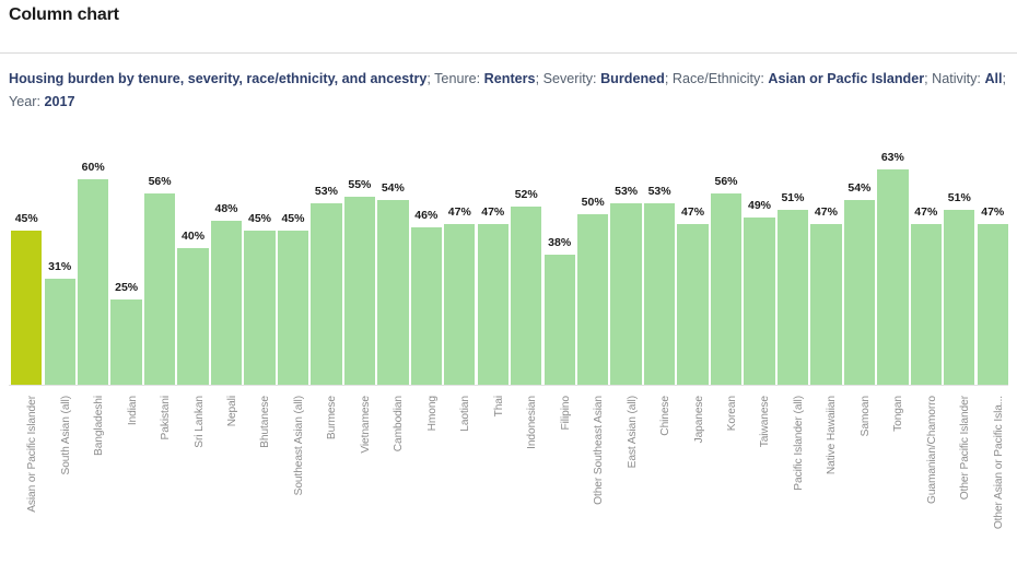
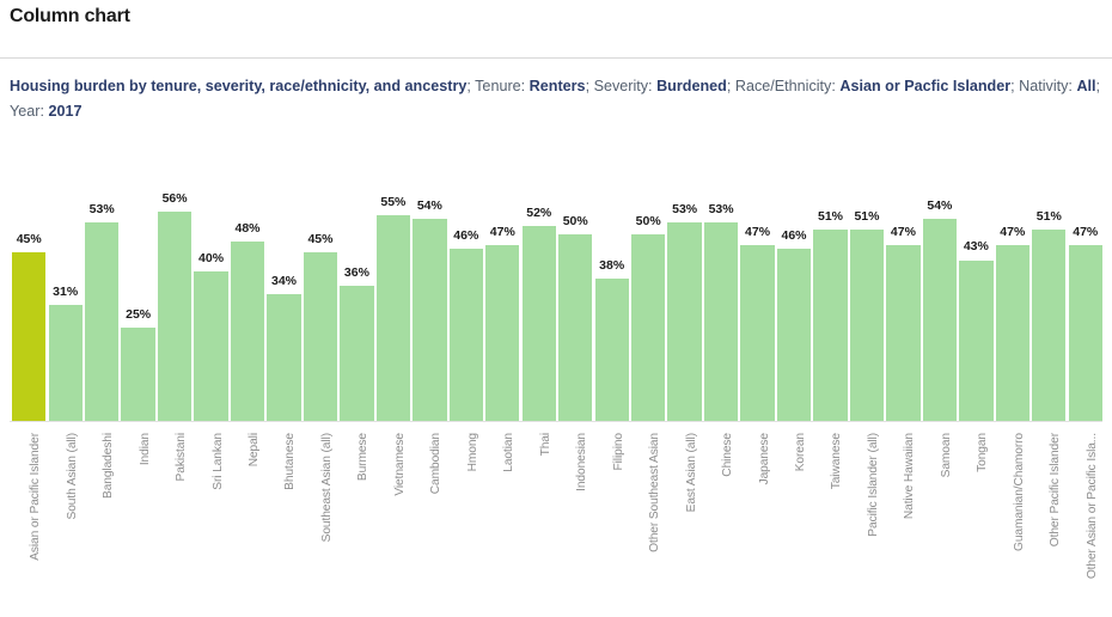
Bangladeshi: 60% -> 53%
Bhutanese: 45% -> 34%
Burmese: 53% -> 36%
Thai: 47% -> 52%
Indonesian: 52% -> 50%
Korean: 56% -> 46%
Taiwanese: 49% -> 51%
Tongan: 63% -> 43%
